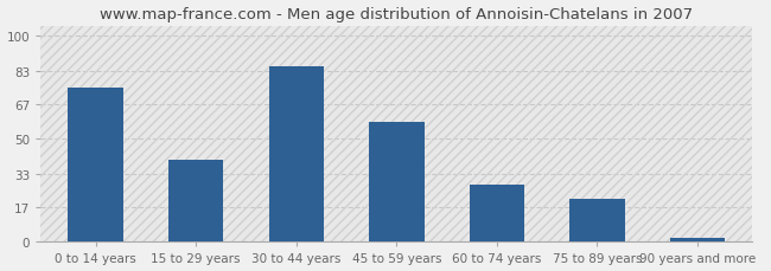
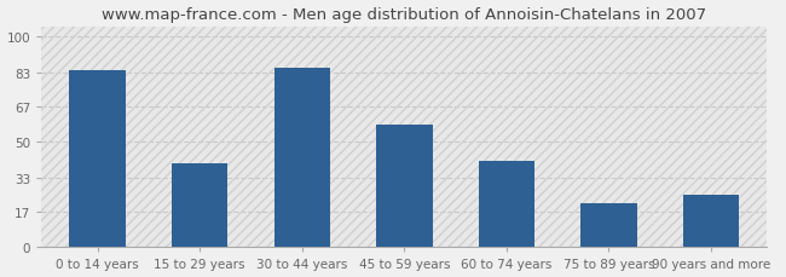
0 to 14 years: 75 -> 84
60 to 74 years: 28 -> 41
90 years and more: 2 -> 25
